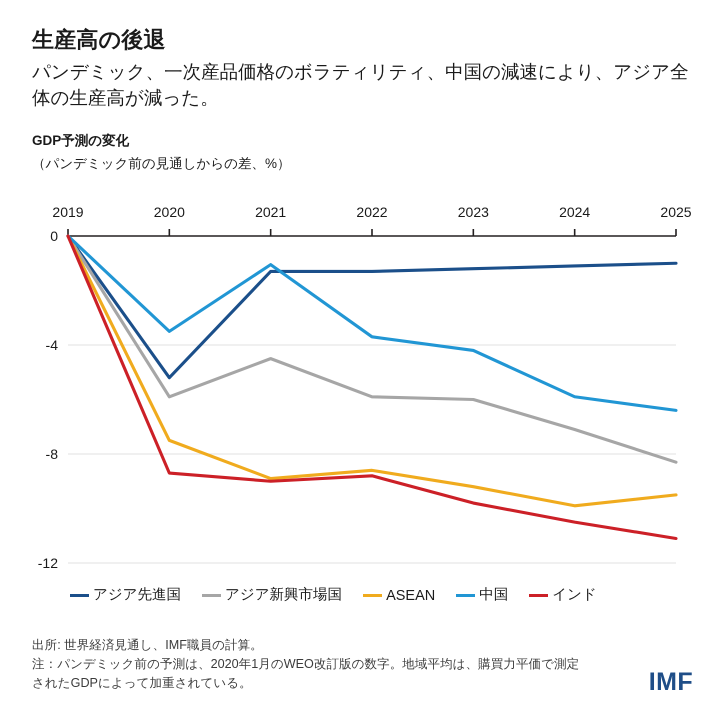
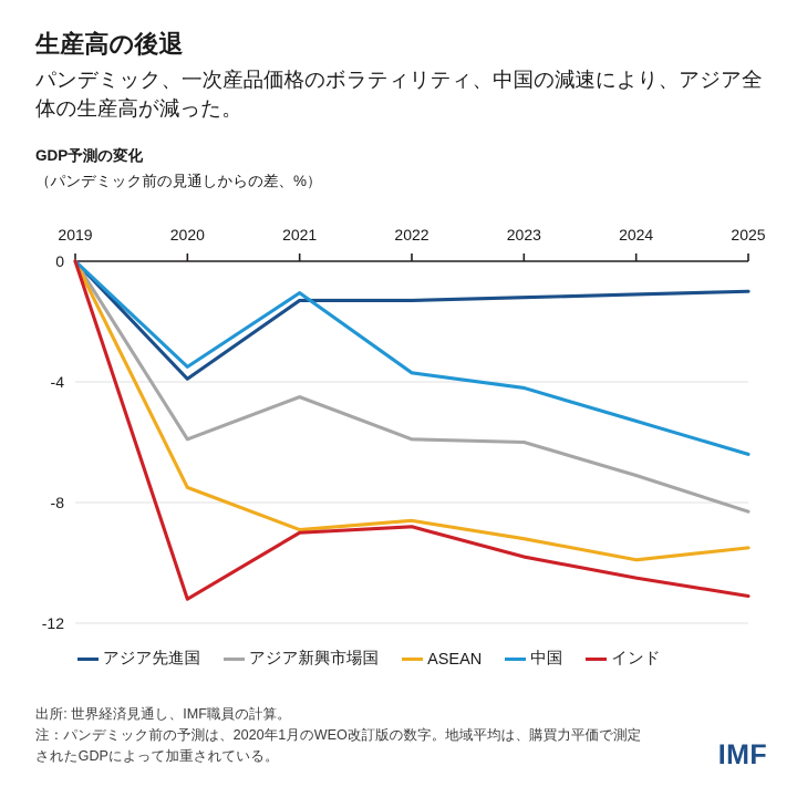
アジア先進国/2020: -5.2 -> -3.9
インド/2020: -8.7 -> -11.2
中国/2024: -5.9 -> -5.3
